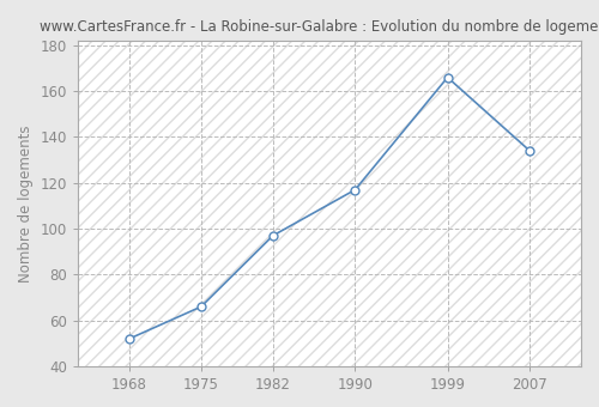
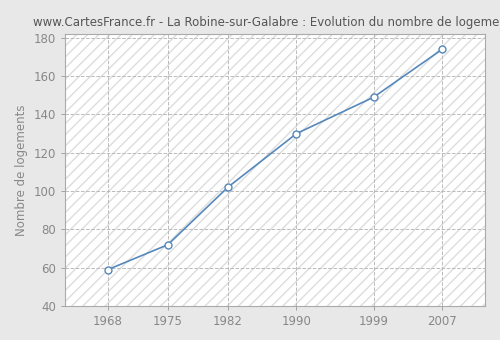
1968: 52 -> 59
1975: 66 -> 72
1982: 97 -> 102
1990: 117 -> 130
1999: 166 -> 149
2007: 134 -> 174
